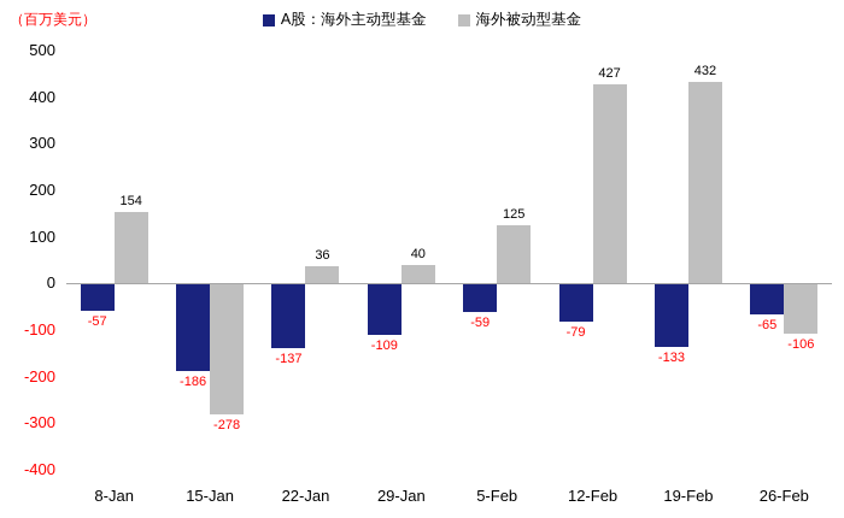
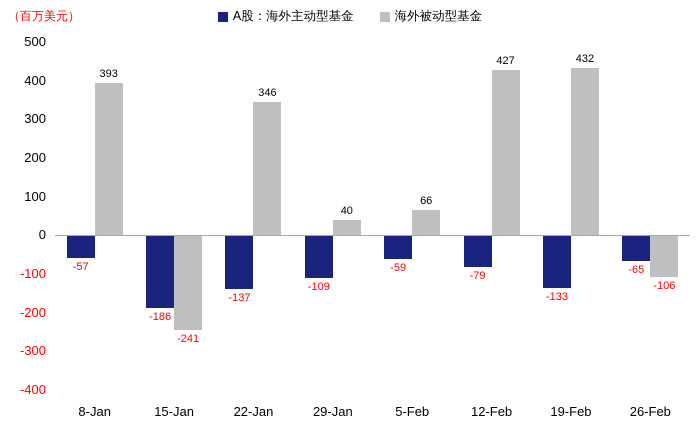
海外被动型基金/8-Jan: 154 -> 393
海外被动型基金/15-Jan: -278 -> -241
海外被动型基金/22-Jan: 36 -> 346
海外被动型基金/5-Feb: 125 -> 66
